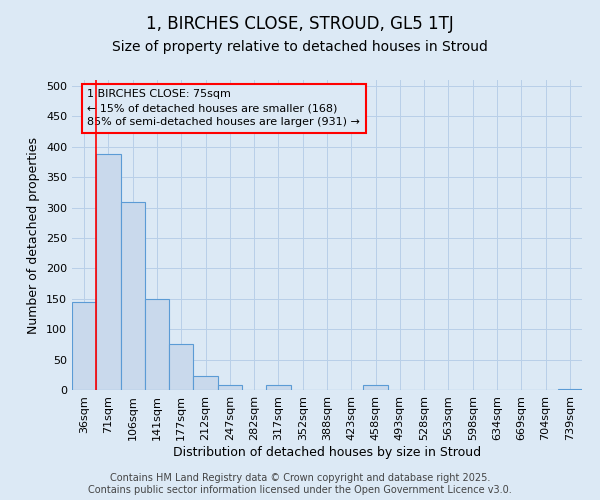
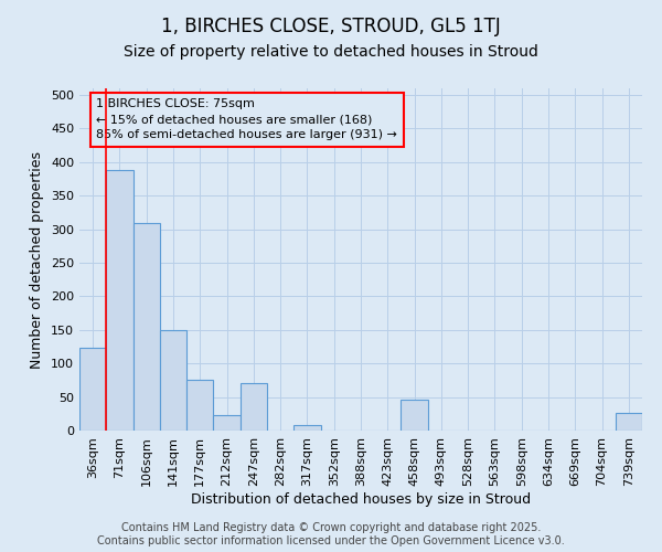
36sqm: 145 -> 124
247sqm: 8 -> 70
458sqm: 8 -> 46
739sqm: 2 -> 26
